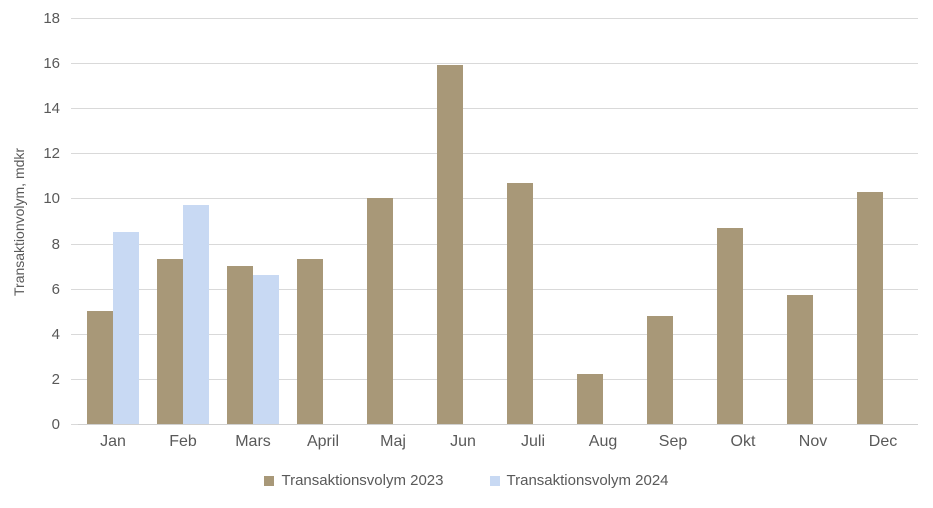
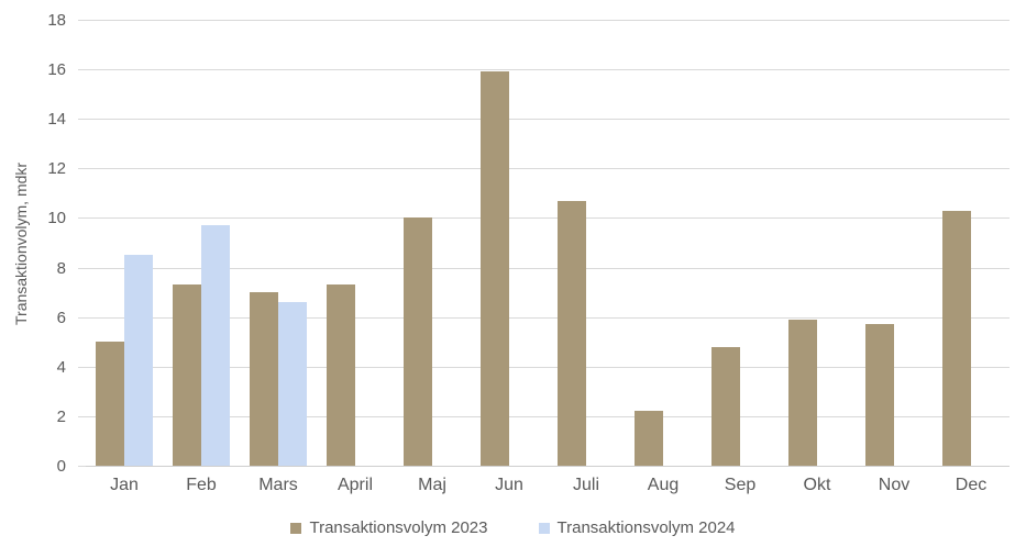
Transaktionsvolym 2023/Okt: 8.7 -> 5.9
